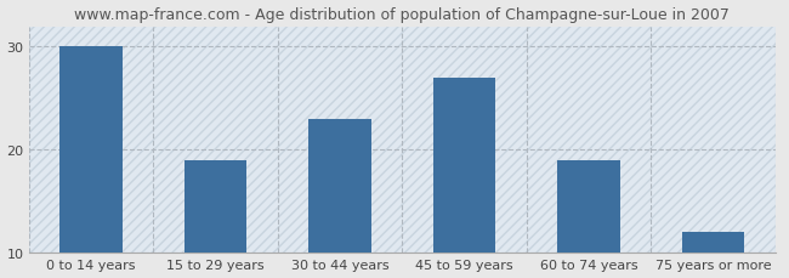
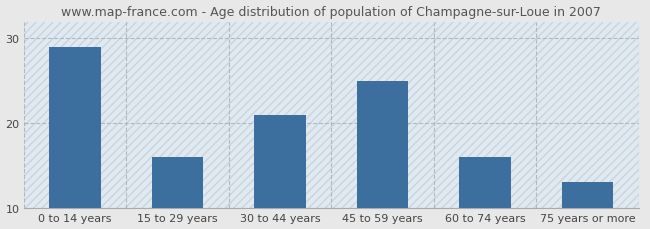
0 to 14 years: 30 -> 29
15 to 29 years: 19 -> 16
30 to 44 years: 23 -> 21
45 to 59 years: 27 -> 25
60 to 74 years: 19 -> 16
75 years or more: 12 -> 13
